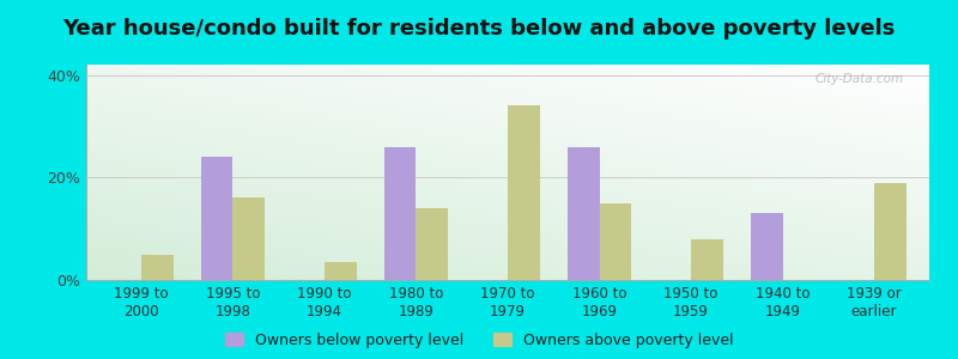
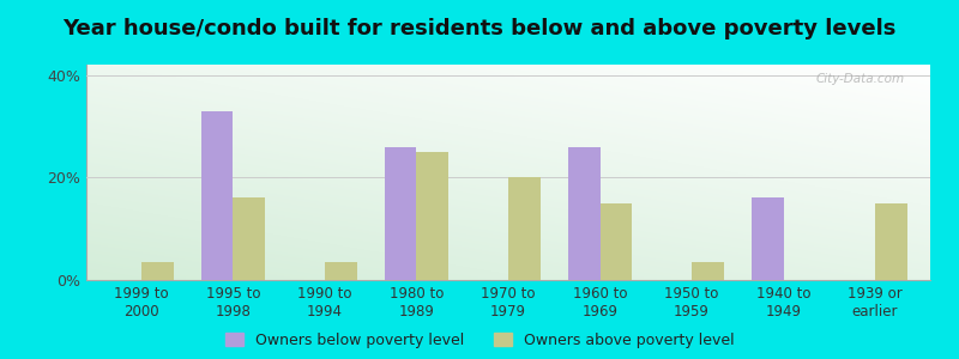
Owners above poverty level/1999 to 2000: 5.0% -> 3.5%
Owners below poverty level/1995 to 1998: 24% -> 33%
Owners above poverty level/1980 to 1989: 14.0% -> 25.0%
Owners above poverty level/1970 to 1979: 34.0% -> 20.0%
Owners above poverty level/1950 to 1959: 8.0% -> 3.5%
Owners below poverty level/1940 to 1949: 13% -> 16%
Owners above poverty level/1939 or earlier: 19.0% -> 15.0%
